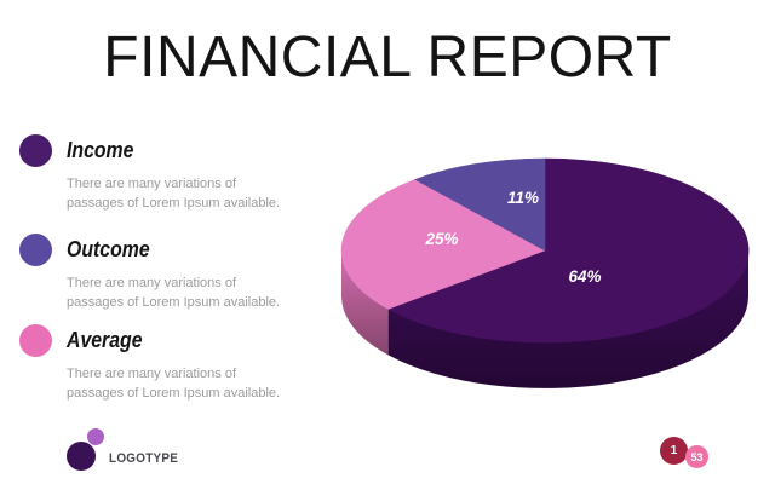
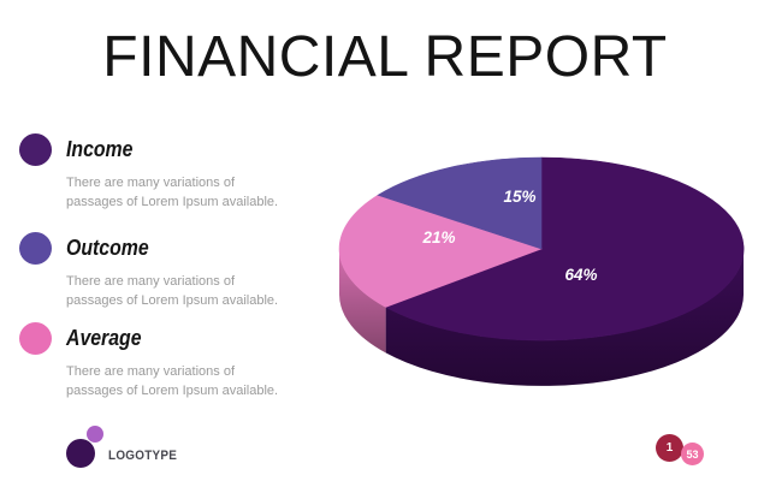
Average: 25% -> 21%
Outcome: 11% -> 15%
